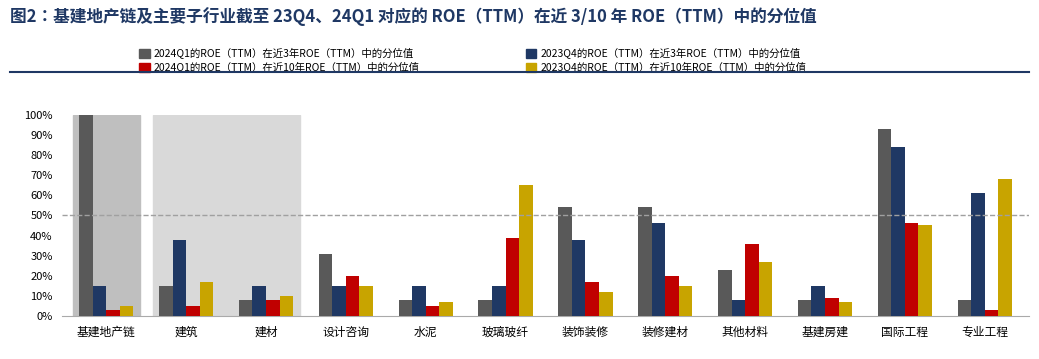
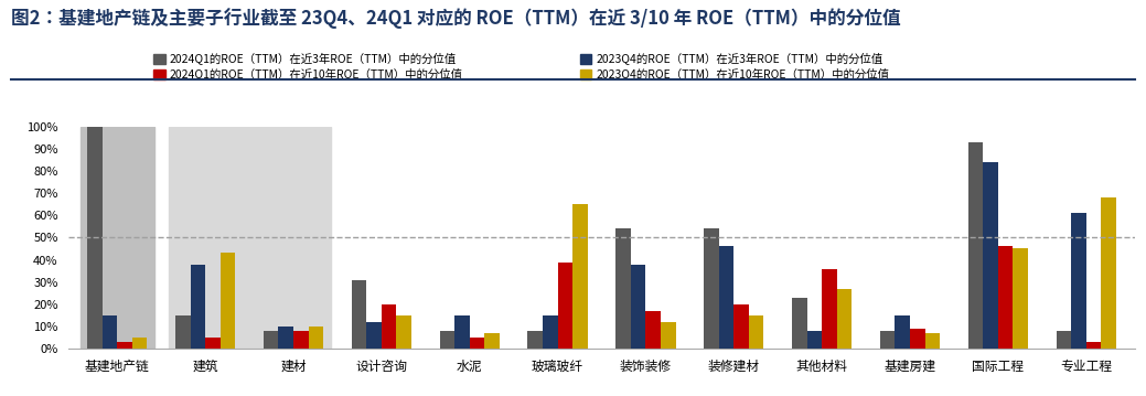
2023Q4的ROE（TTM）在近10年ROE（TTM）中的分位值/建筑: 17% -> 43%
2023Q4的ROE（TTM）在近3年ROE（TTM）中的分位值/建材: 15% -> 10%
2023Q4的ROE（TTM）在近3年ROE（TTM）中的分位值/设计咨询: 15% -> 12%
